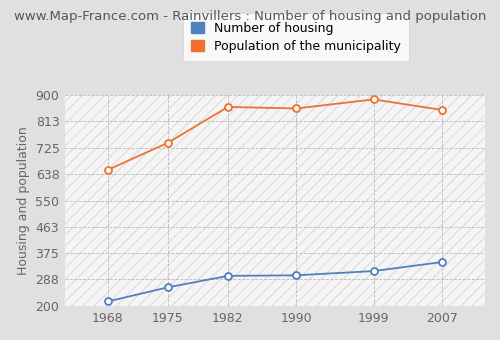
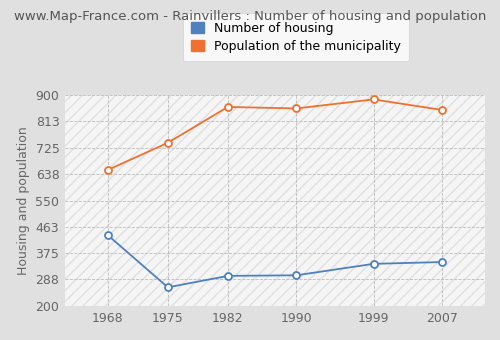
Number of housing/1968: 215 -> 435
Number of housing/1999: 316 -> 340
